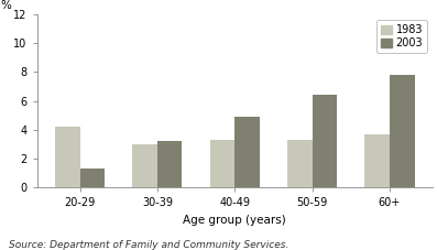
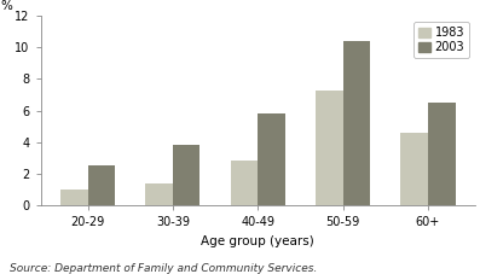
1983/20-29: 4.2 -> 1.0
2003/20-29: 1.3 -> 2.5
1983/30-39: 3.0 -> 1.4
2003/30-39: 3.2 -> 3.8
1983/40-49: 3.3 -> 2.8
2003/40-49: 4.9 -> 5.8
1983/50-59: 3.3 -> 7.3
2003/50-59: 6.4 -> 10.4
1983/60+: 3.7 -> 4.6
2003/60+: 7.8 -> 6.5
